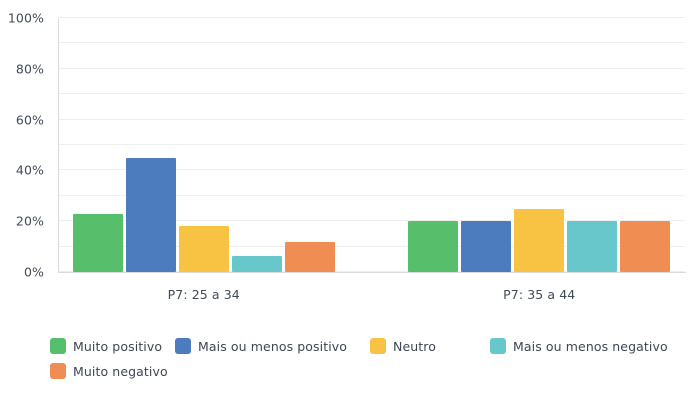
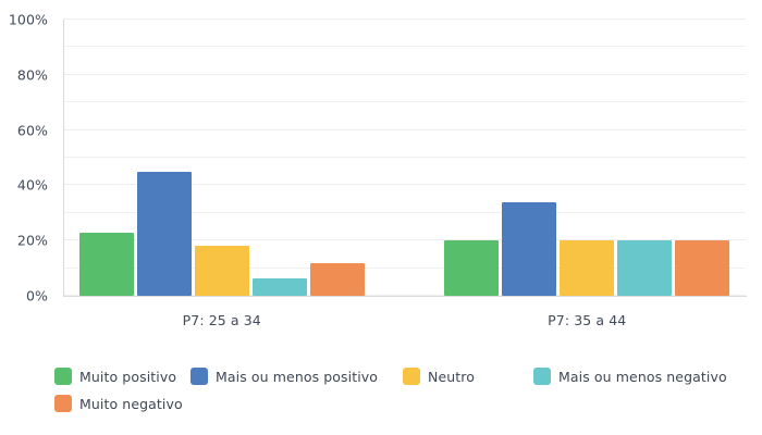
Mais ou menos positivo/P7: 35 a 44: 20% -> 34%
Neutro/P7: 35 a 44: 25% -> 20%
